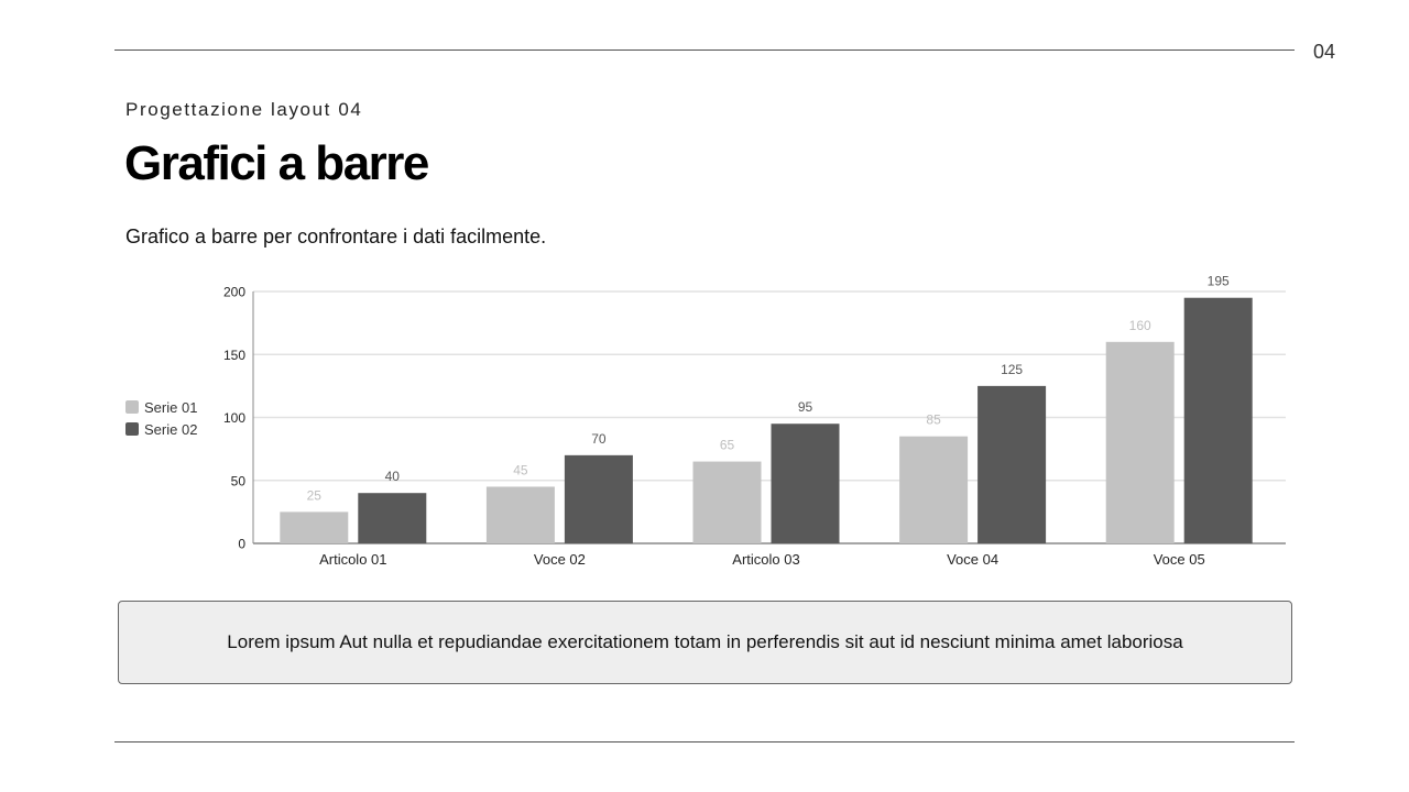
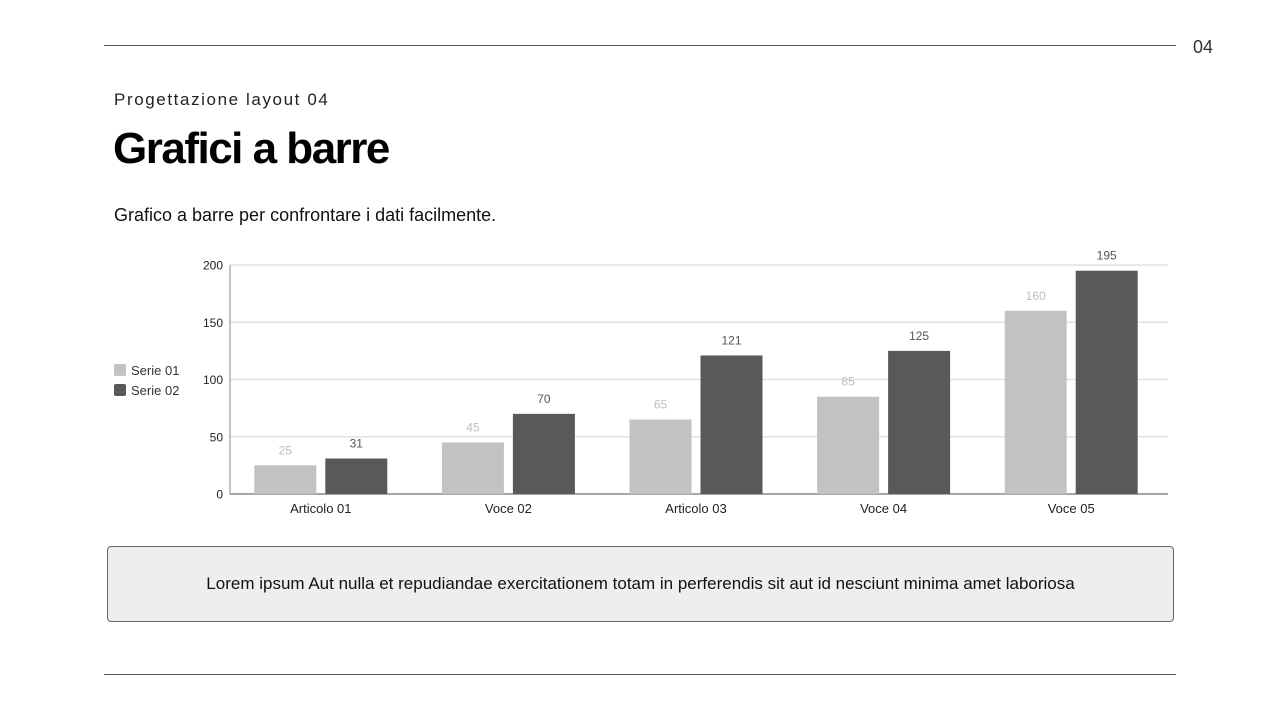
Serie 02/Articolo 01: 40 -> 31
Serie 02/Articolo 03: 95 -> 121
